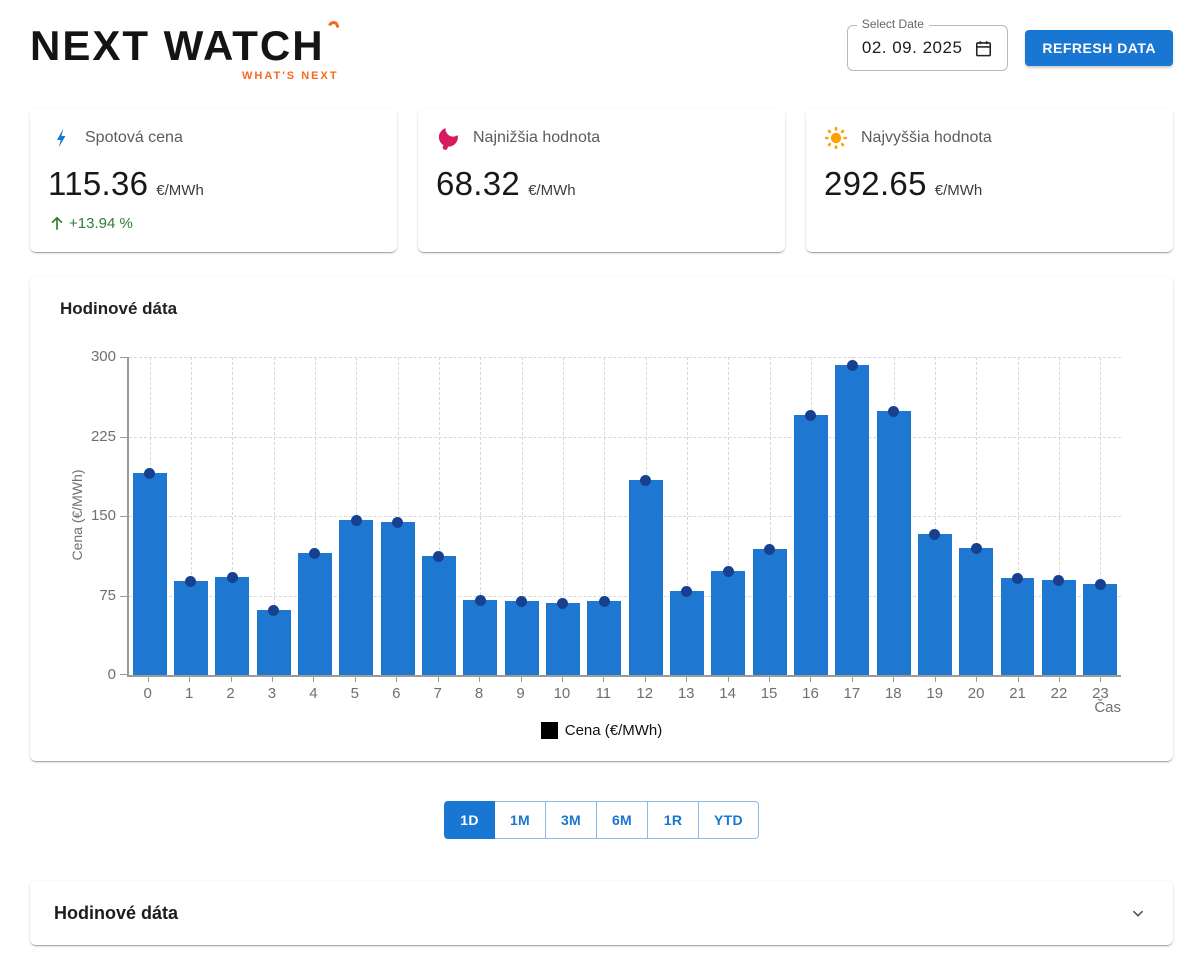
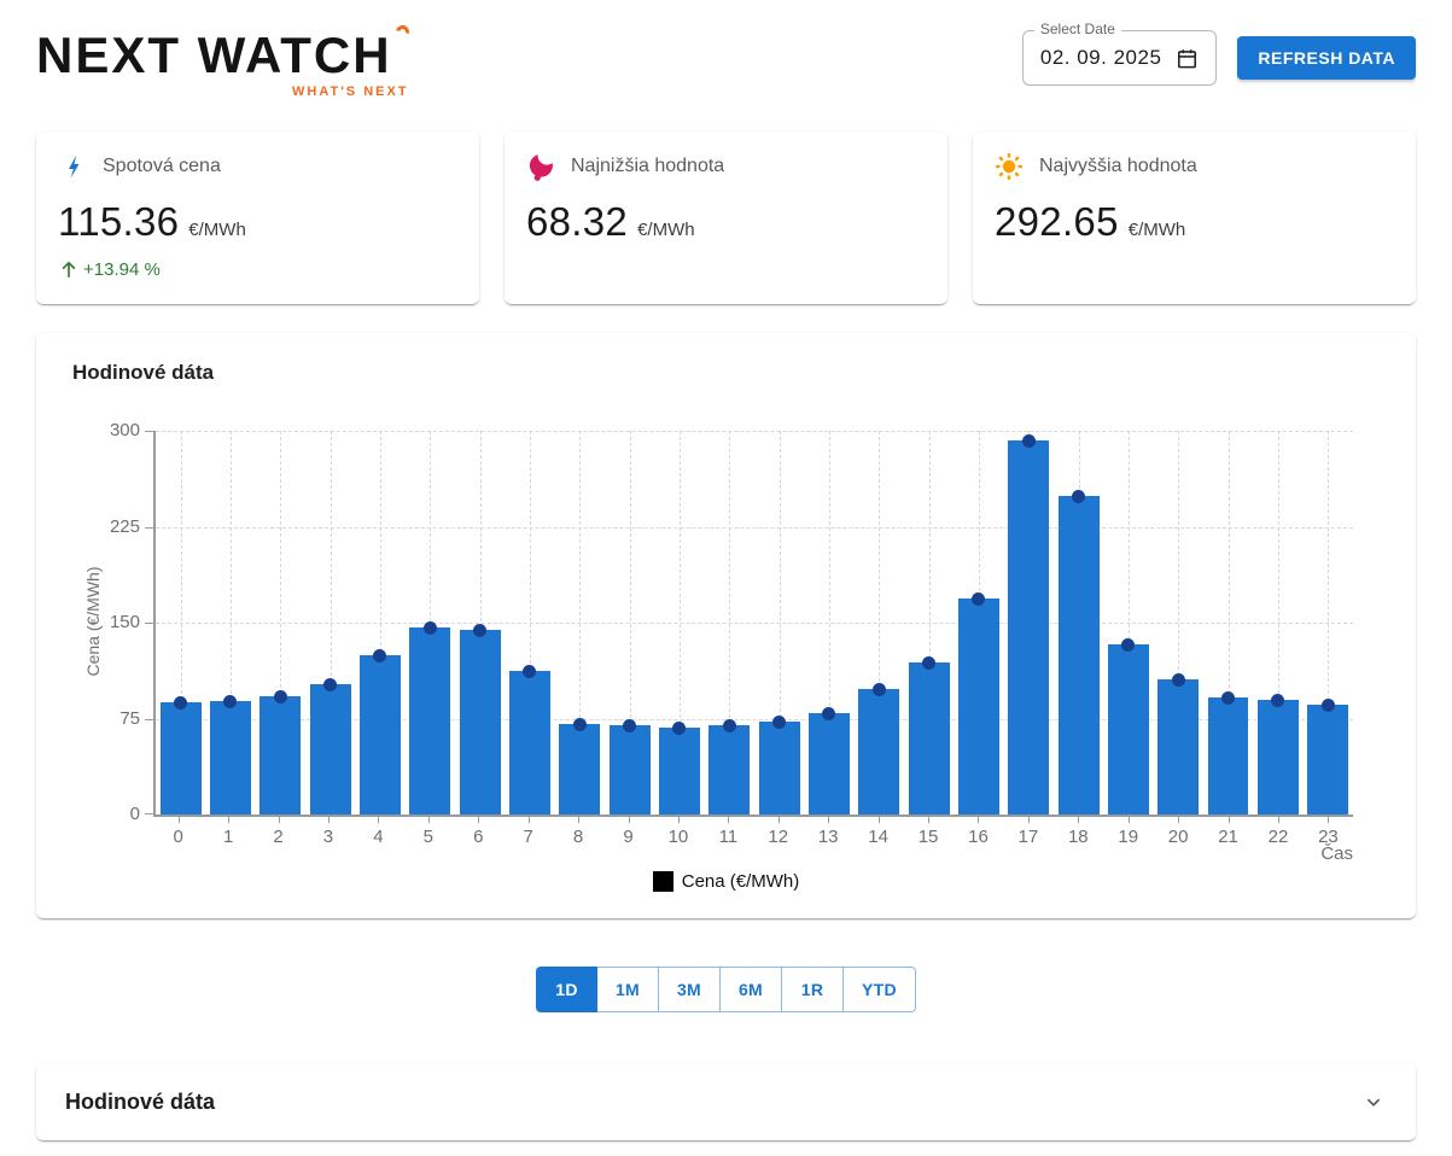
0: 191 -> 88
3: 61 -> 102
4: 115 -> 125
12: 184 -> 73
16: 245 -> 168
20: 120 -> 106
